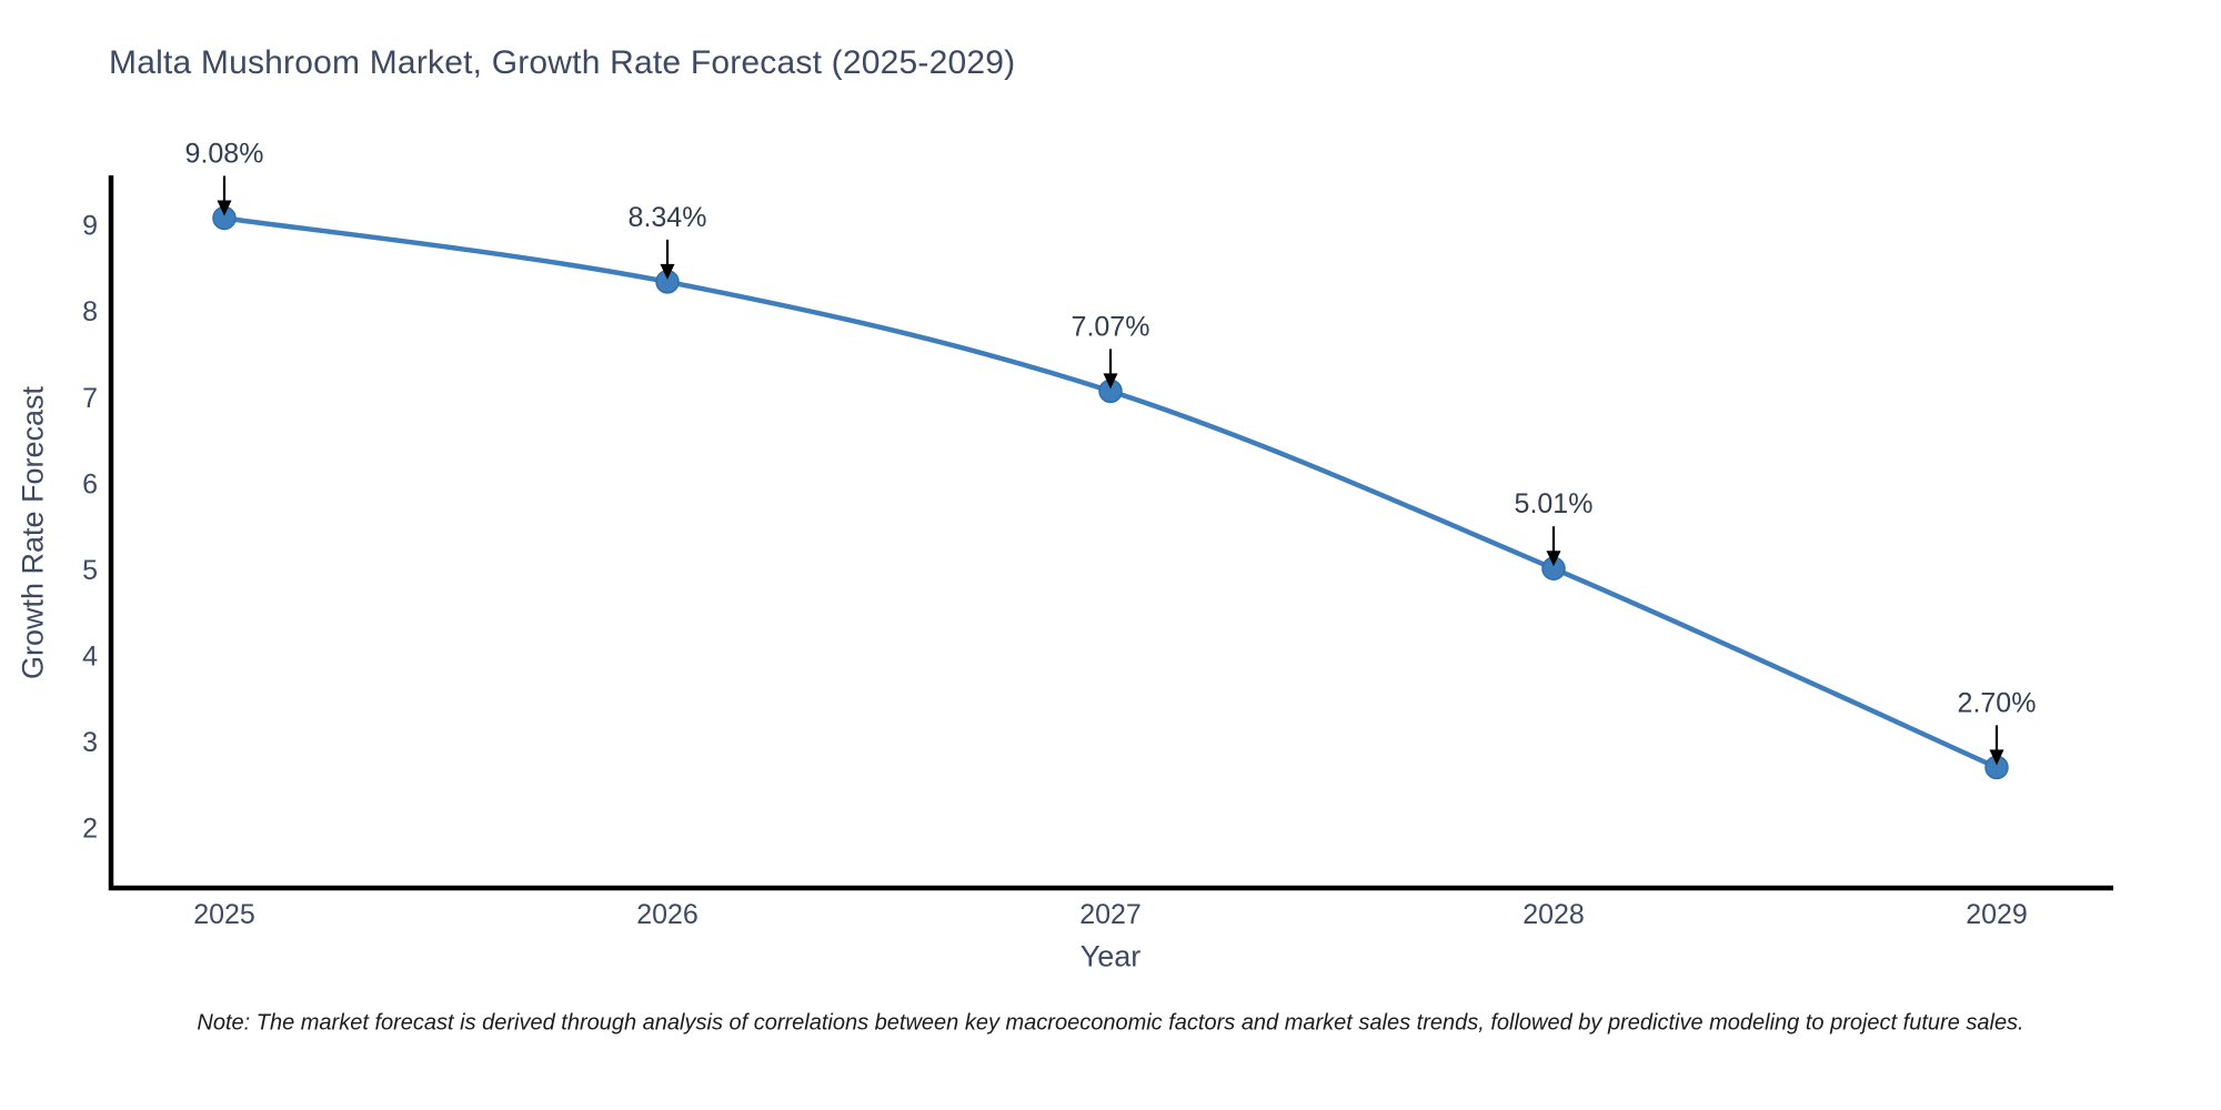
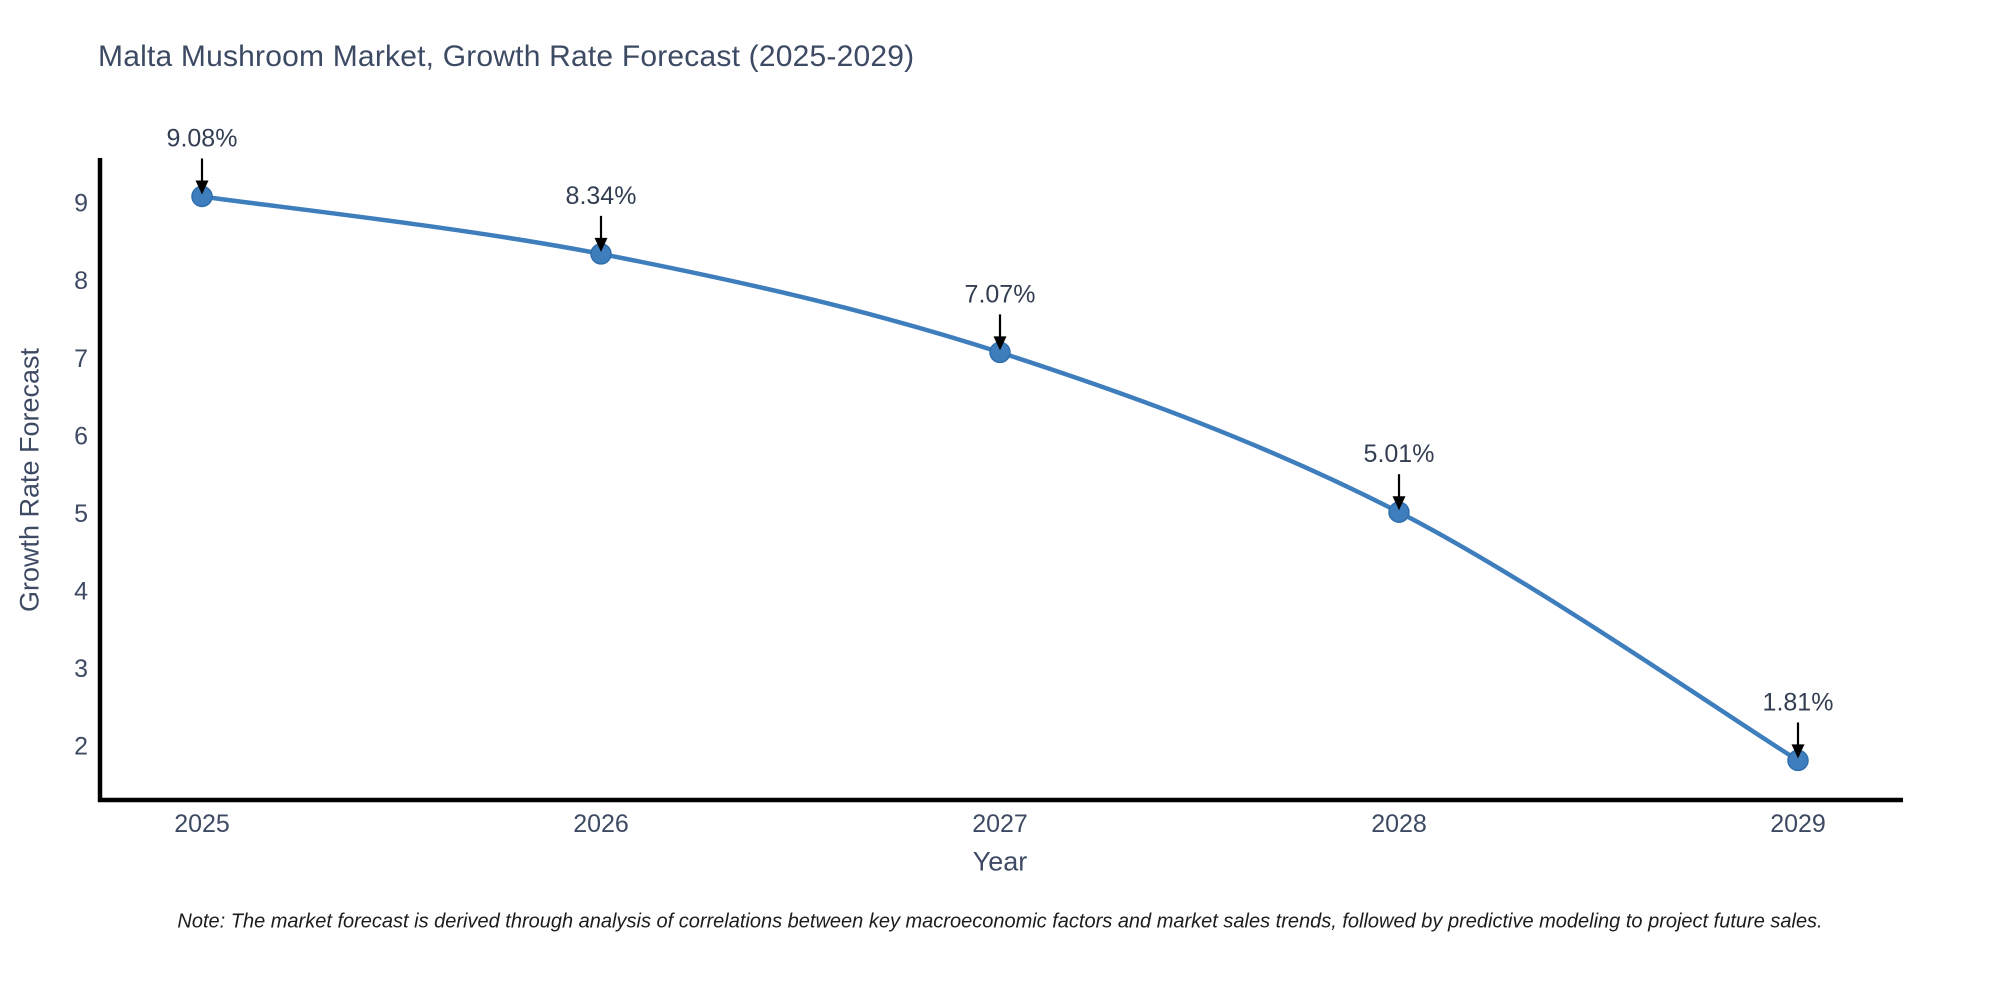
2029: 2.70% -> 1.81%
